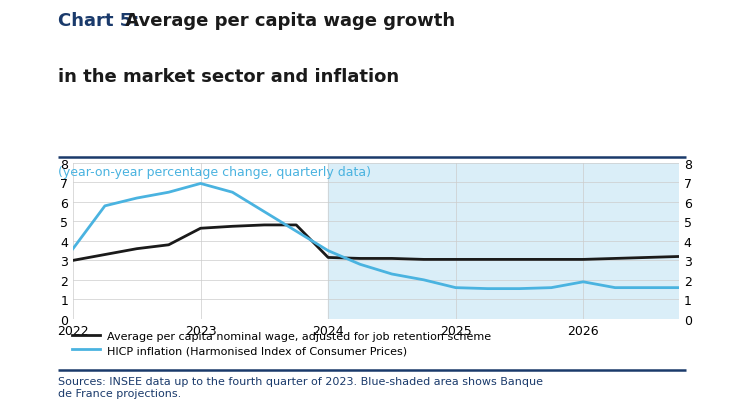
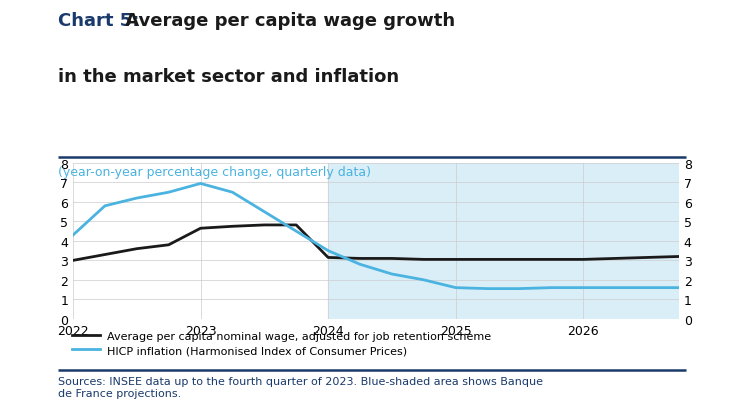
HICP inflation (Harmonised Index of Consumer Prices)/2022: 3.6 -> 4.3
HICP inflation (Harmonised Index of Consumer Prices)/2026: 1.9 -> 1.6
